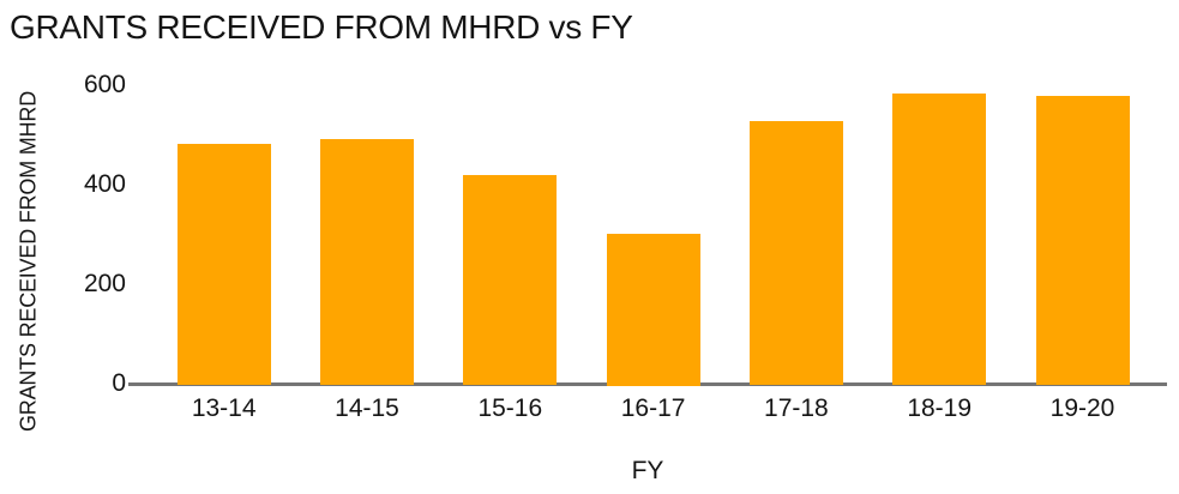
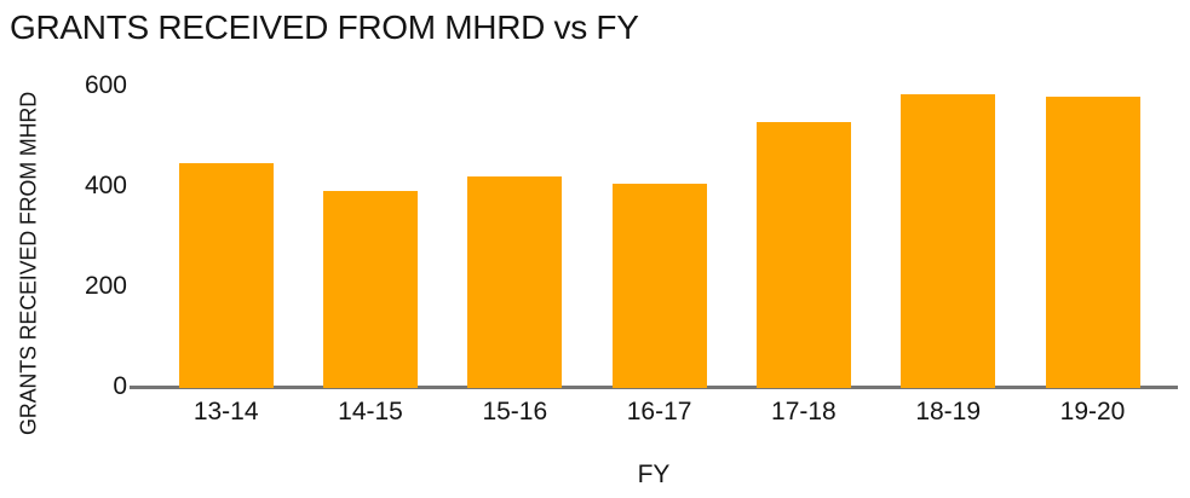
13-14: 480 -> 440
14-15: 490 -> 390
16-17: 300 -> 400
